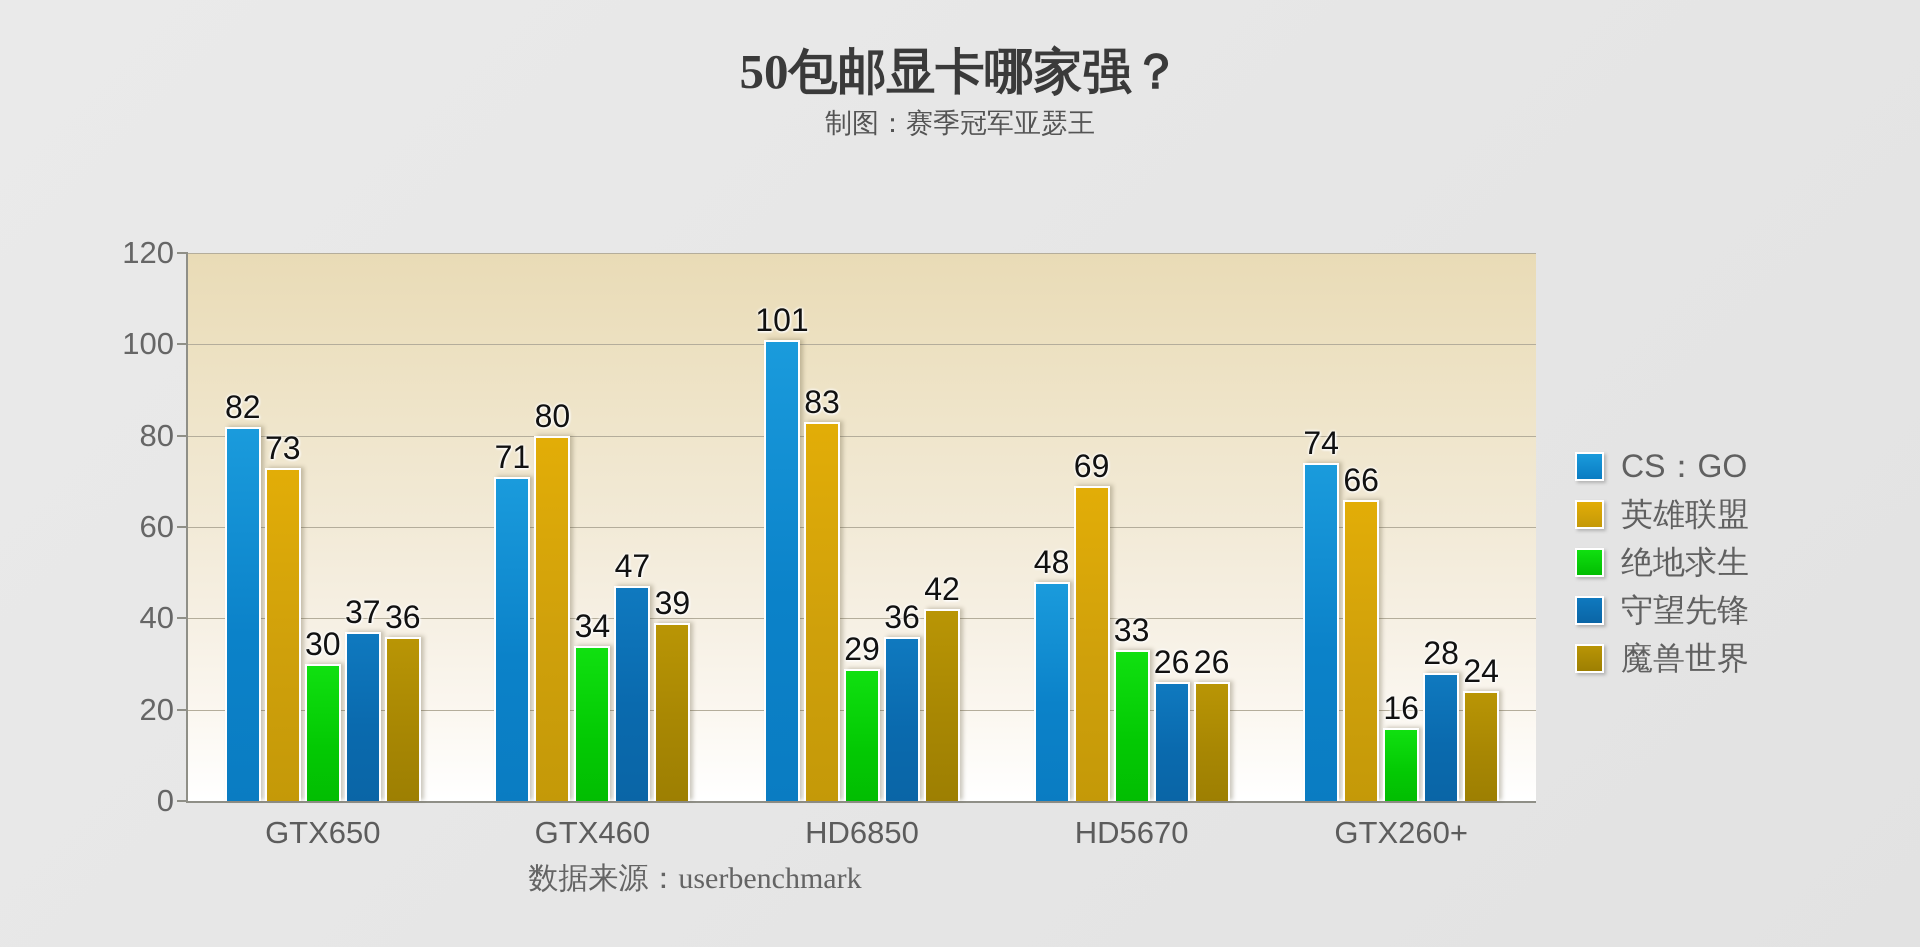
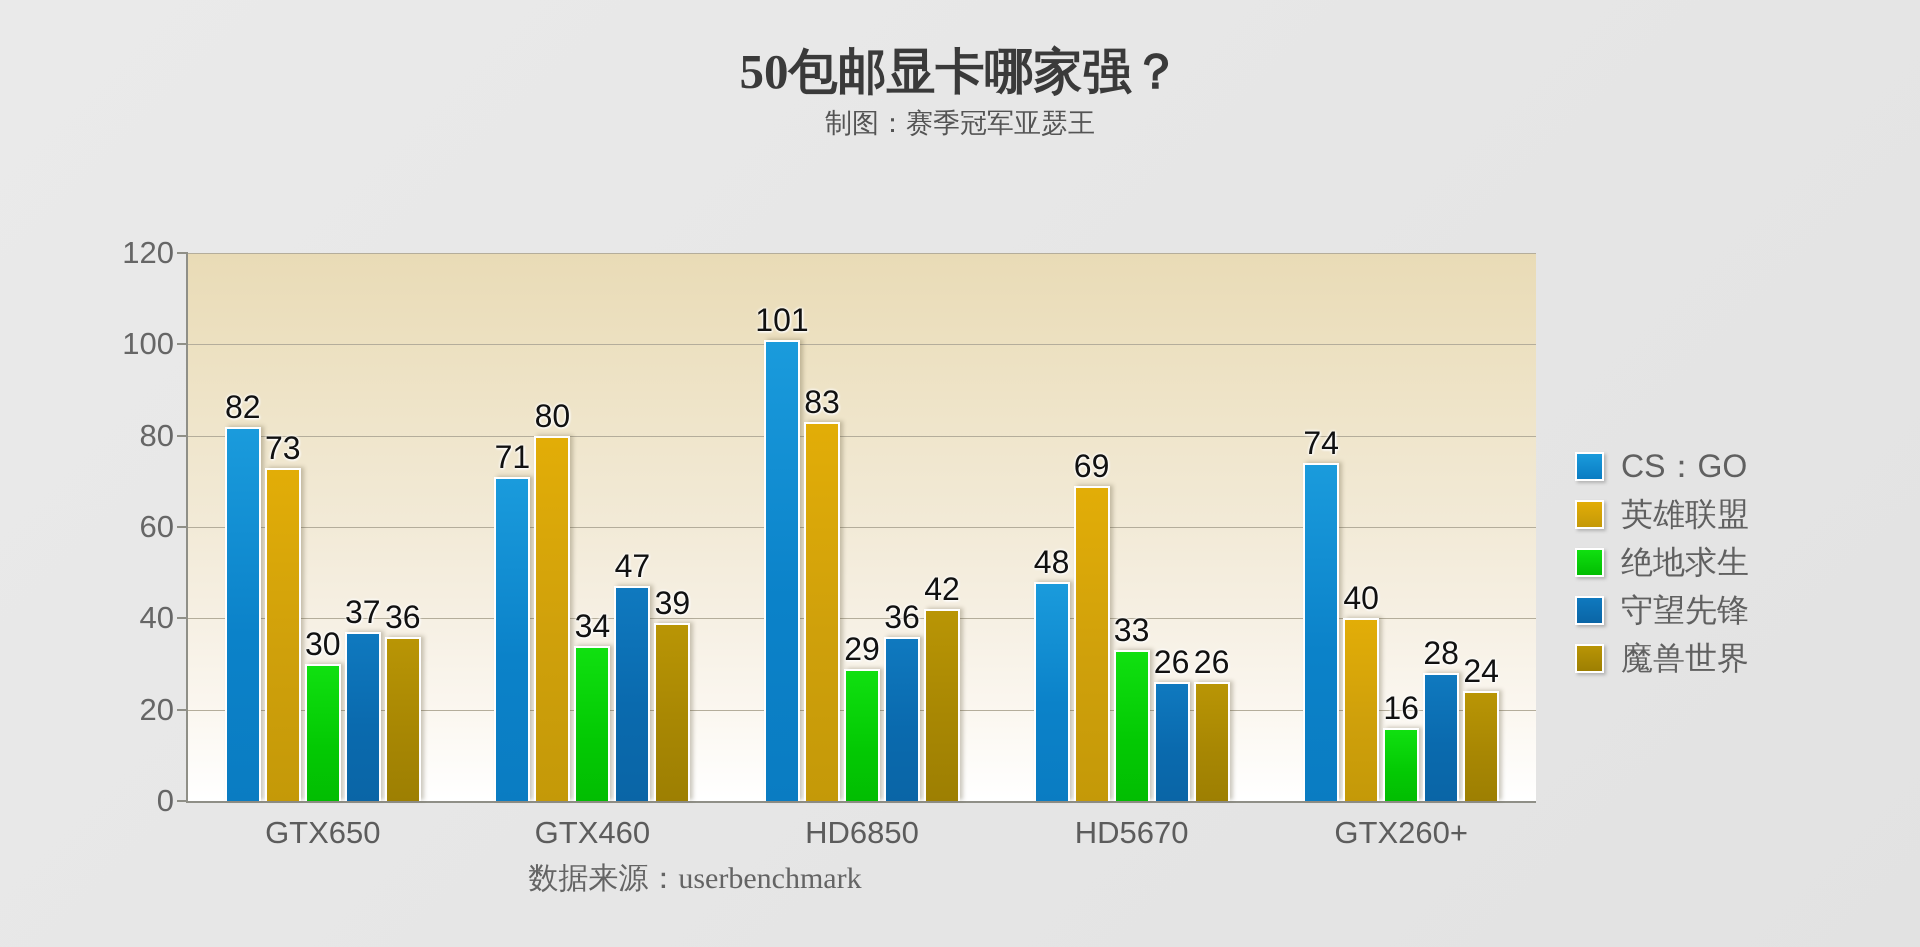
英雄联盟/GTX260+: 66 -> 40
